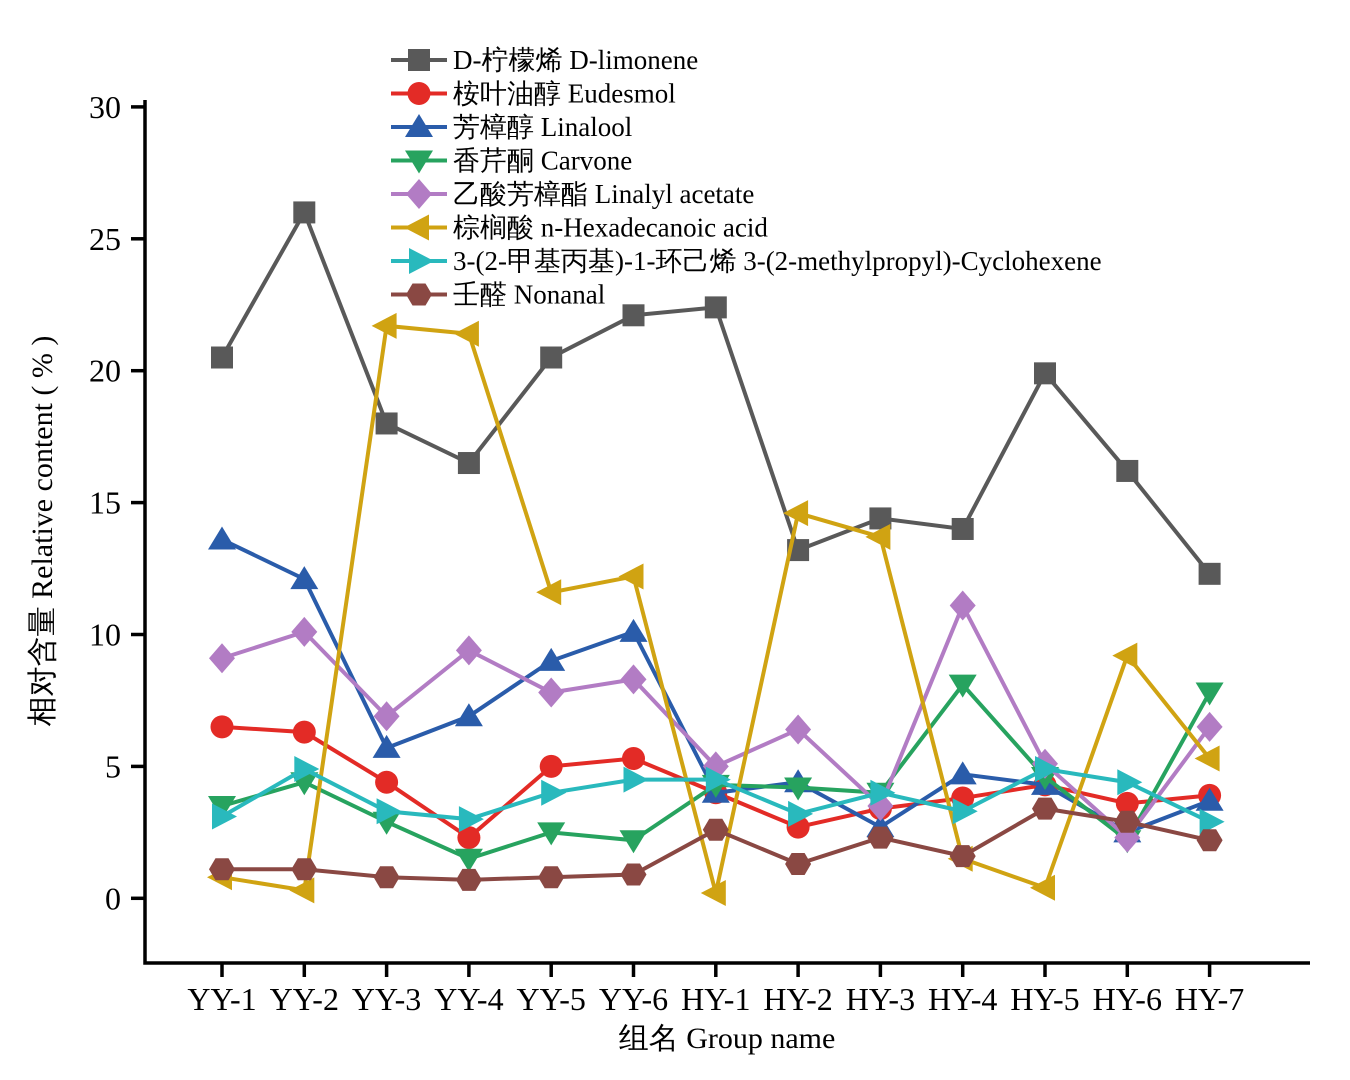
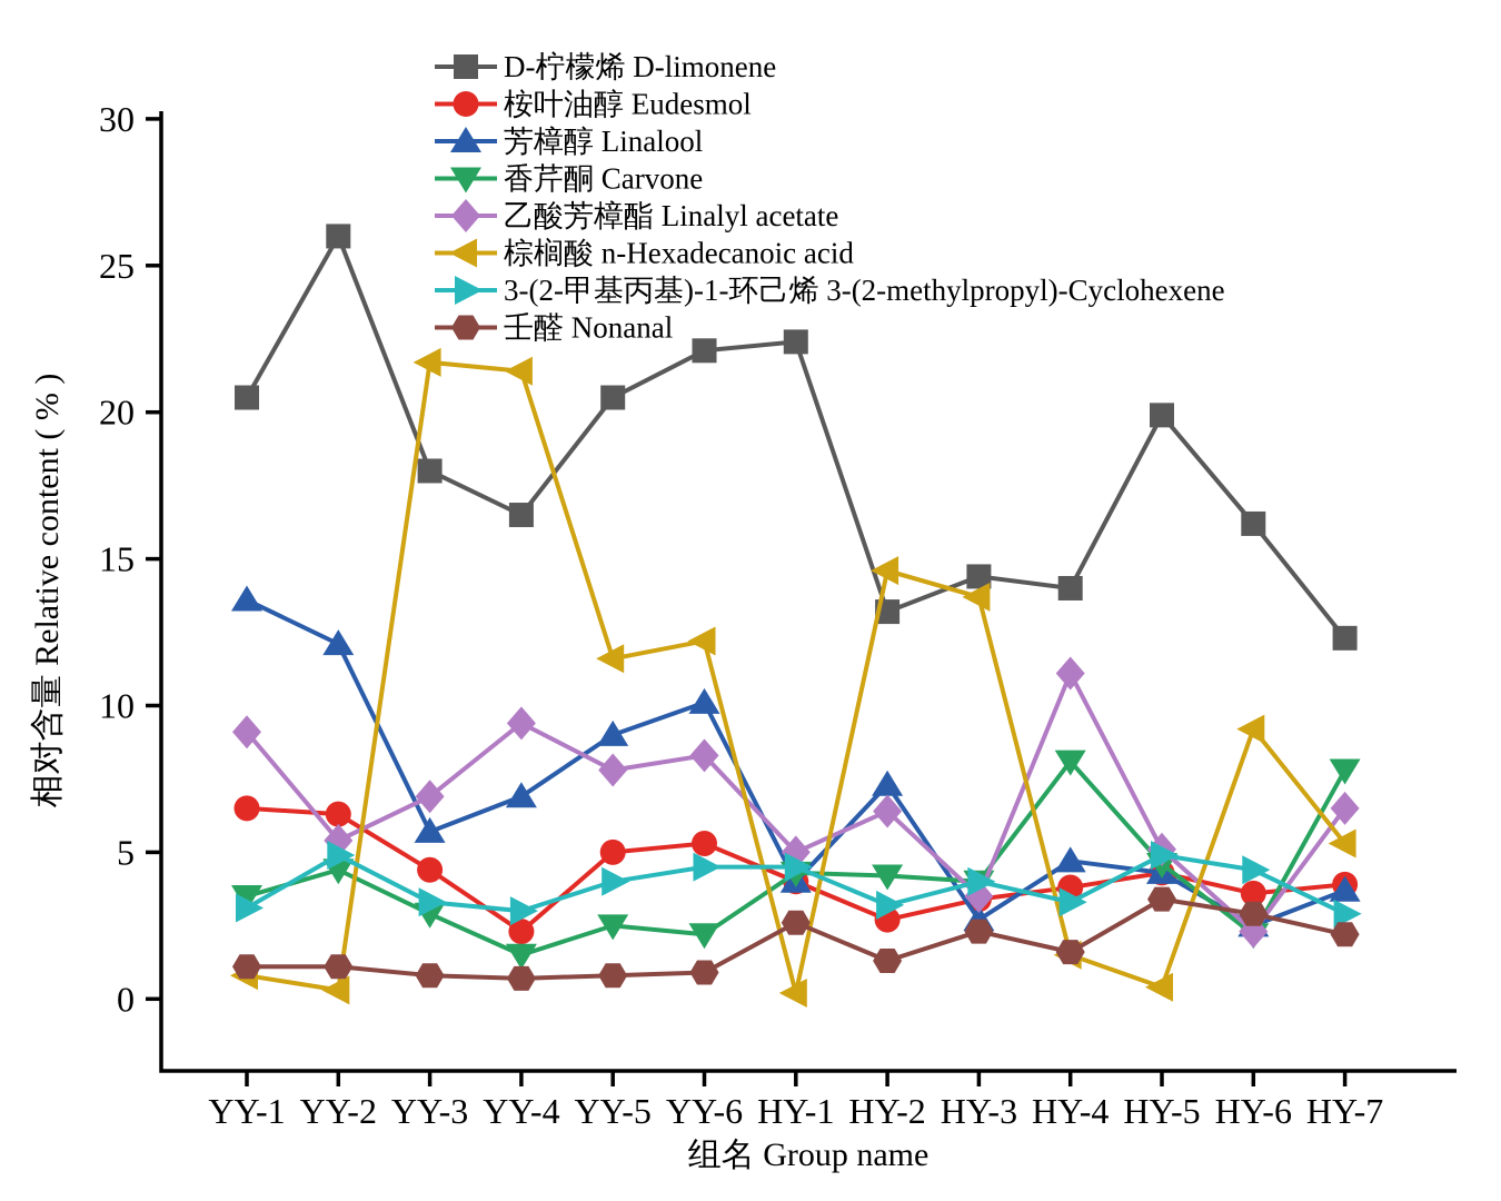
乙酸芳樟酯 Linalyl acetate/YY-2: 10.1 -> 5.4
芳樟醇 Linalool/HY-2: 4.4 -> 7.3
